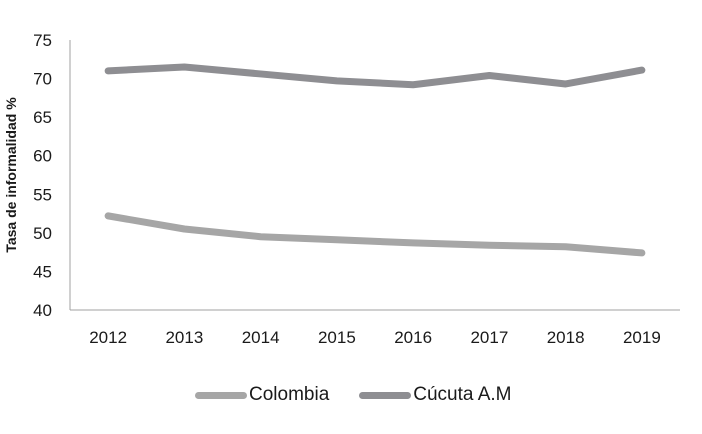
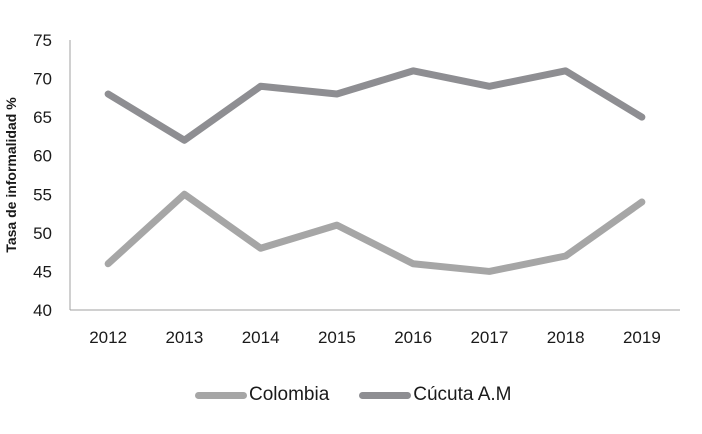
Colombia/2012: 52 -> 46
Cúcuta A.M/2012: 71 -> 68
Colombia/2013: 50 -> 55
Cúcuta A.M/2013: 72 -> 62
Colombia/2014: 50 -> 48
Cúcuta A.M/2014: 71 -> 69
Colombia/2015: 49 -> 51
Cúcuta A.M/2015: 70 -> 68
Colombia/2016: 49 -> 46
Cúcuta A.M/2016: 69 -> 71
Colombia/2017: 48 -> 45
Cúcuta A.M/2017: 70 -> 69
Colombia/2018: 48 -> 47
Cúcuta A.M/2018: 69 -> 71
Colombia/2019: 47 -> 54
Cúcuta A.M/2019: 71 -> 65
